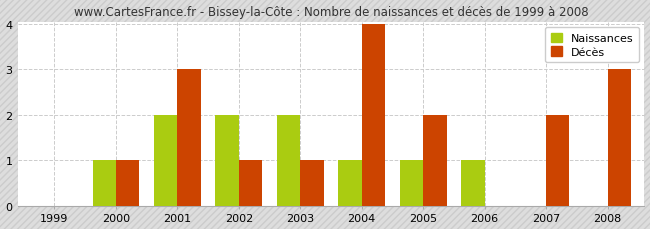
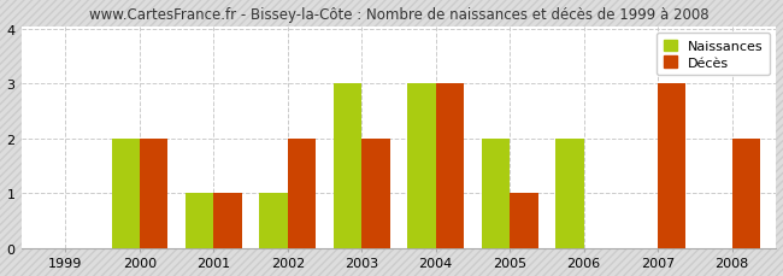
Naissances/2000: 1 -> 2
Décès/2000: 1 -> 2
Naissances/2001: 2 -> 1
Décès/2001: 3 -> 1
Naissances/2002: 2 -> 1
Décès/2002: 1 -> 2
Naissances/2003: 2 -> 3
Décès/2003: 1 -> 2
Naissances/2004: 1 -> 3
Décès/2004: 4 -> 3
Naissances/2005: 1 -> 2
Décès/2005: 2 -> 1
Naissances/2006: 1 -> 2
Décès/2007: 2 -> 3
Décès/2008: 3 -> 2
